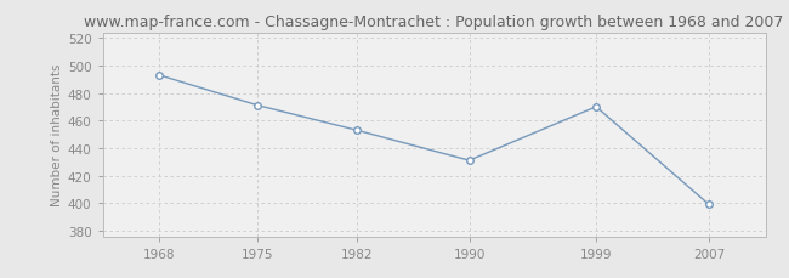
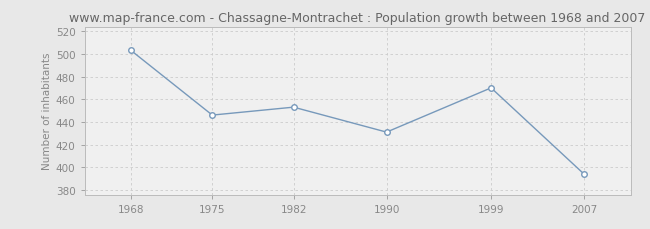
1968: 493 -> 503
1975: 471 -> 446
2007: 399 -> 394
